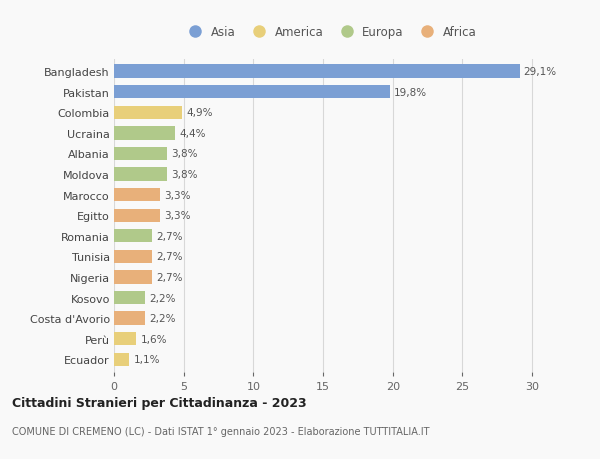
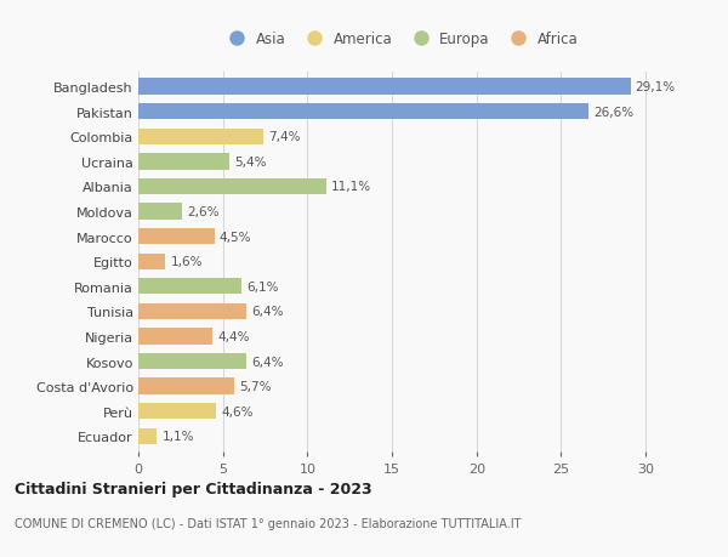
Pakistan: 19,8% -> 26,6%
Colombia: 4,9% -> 7,4%
Ucraina: 4,4% -> 5,4%
Albania: 3,8% -> 11,1%
Moldova: 3,8% -> 2,6%
Marocco: 3,3% -> 4,5%
Egitto: 3,3% -> 1,6%
Romania: 2,7% -> 6,1%
Tunisia: 2,7% -> 6,4%
Nigeria: 2,7% -> 4,4%
Kosovo: 2,2% -> 6,4%
Costa d'Avorio: 2,2% -> 5,7%
Perù: 1,6% -> 4,6%
